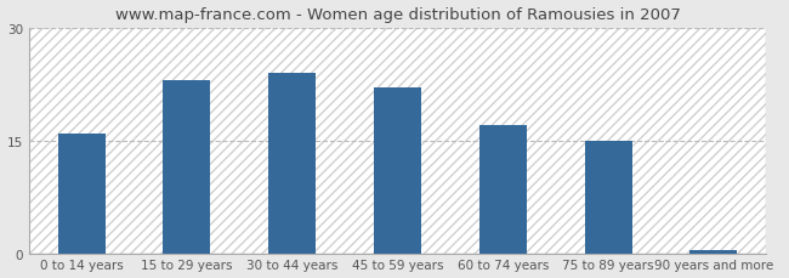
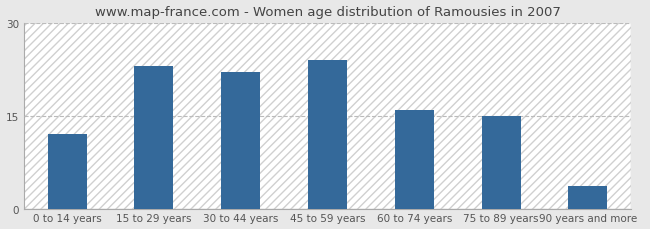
0 to 14 years: 16.0 -> 12.0
30 to 44 years: 24.0 -> 22.0
45 to 59 years: 22.0 -> 24.0
60 to 74 years: 17.0 -> 16.0
90 years and more: 0.4 -> 3.6
